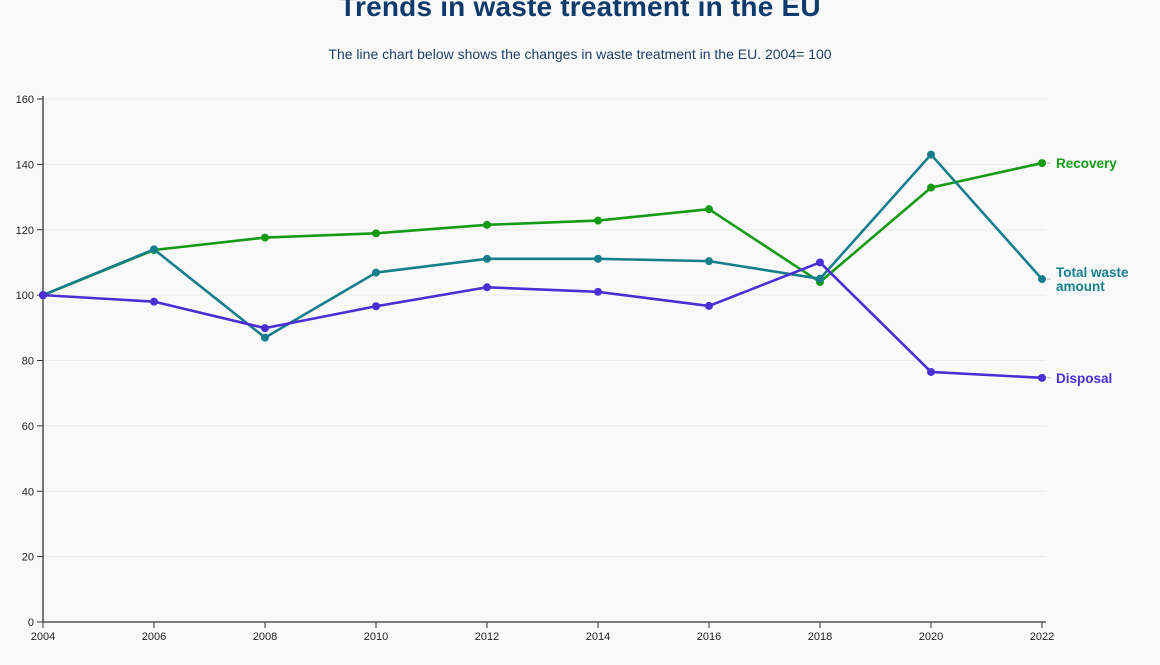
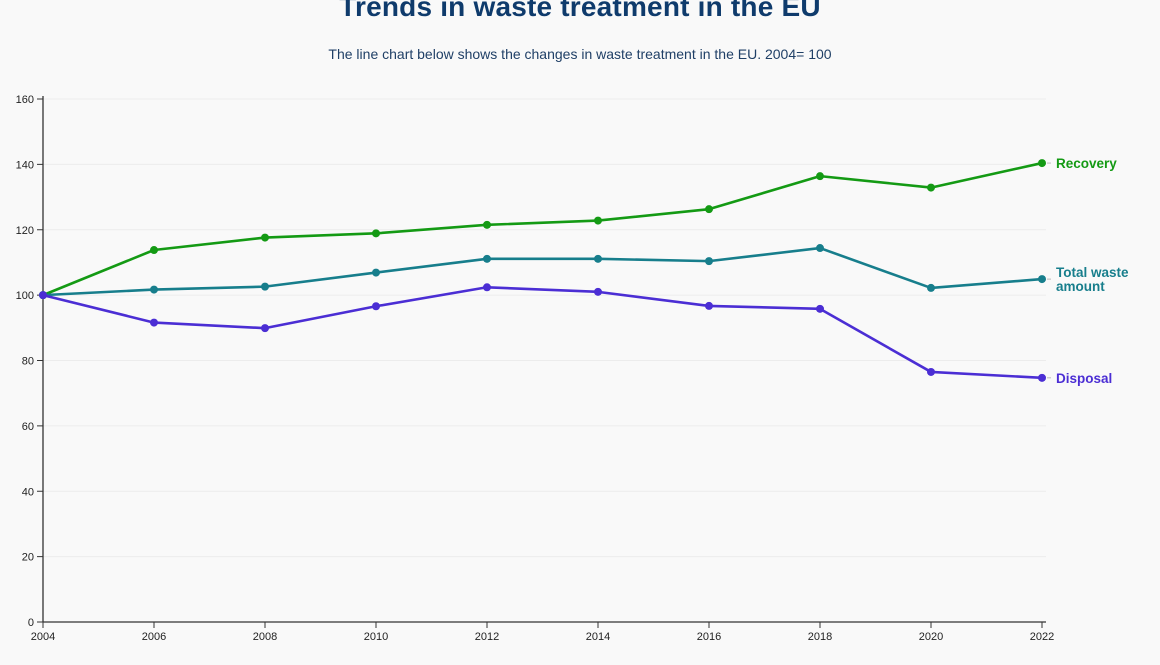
Total waste amount/2006: 114 -> 102
Disposal/2006: 98 -> 92
Total waste amount/2008: 87 -> 103
Recovery/2018: 104 -> 136
Total waste amount/2018: 105 -> 114
Disposal/2018: 110 -> 96
Total waste amount/2020: 143 -> 102
